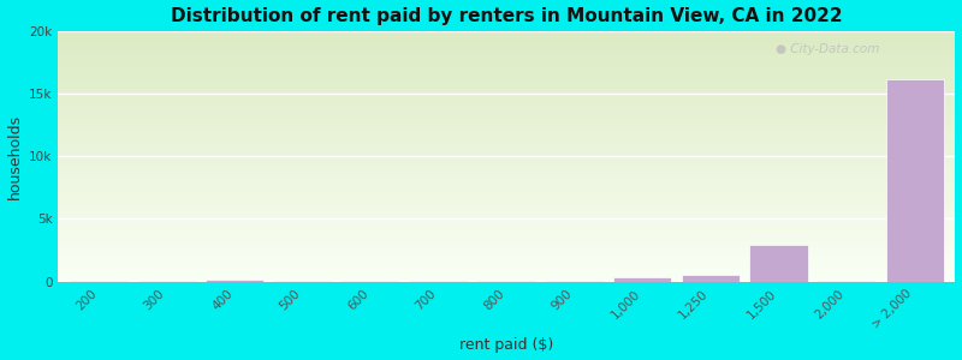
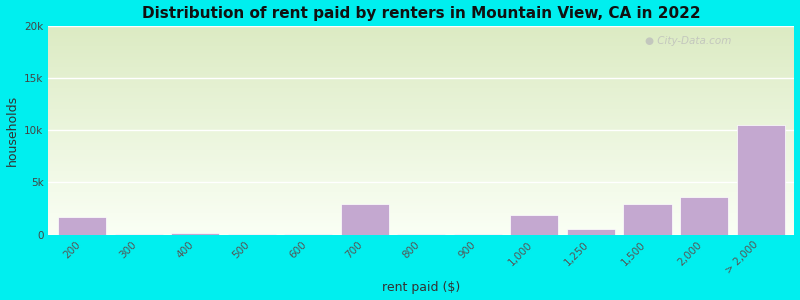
200: 0.0k -> 1.7k
700: 0.0k -> 2.9k
1,000: 0.3k -> 1.9k
2,000: 0.1k -> 3.6k
> 2,000: 16.2k -> 10.5k
